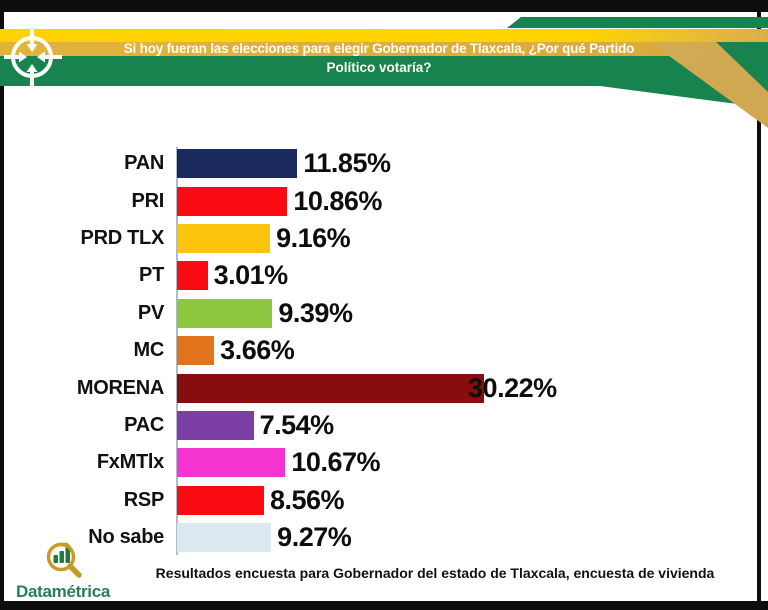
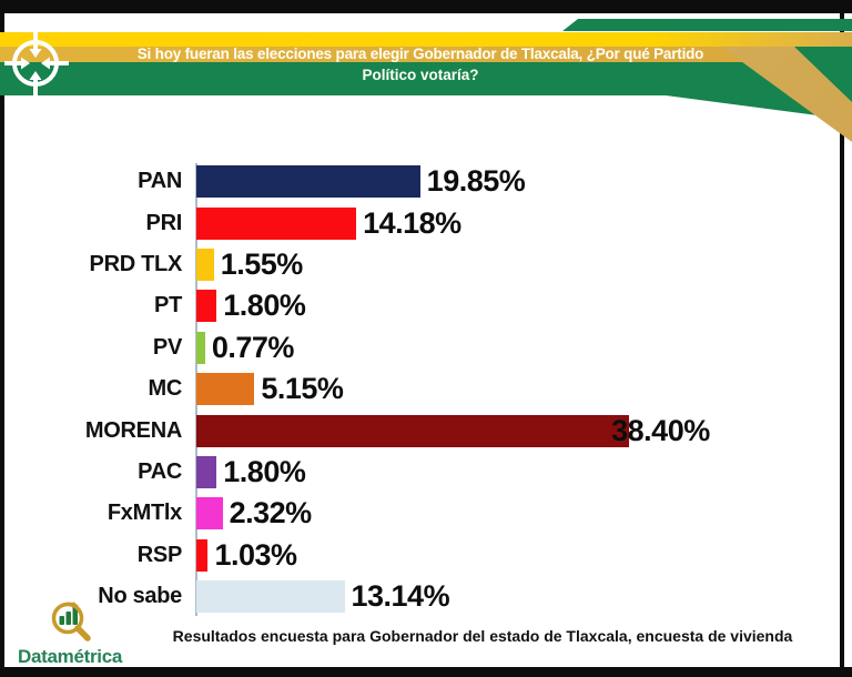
PAN: 11.85% -> 19.85%
PRI: 10.86% -> 14.18%
PRD TLX: 9.16% -> 1.55%
PT: 3.01% -> 1.80%
PV: 9.39% -> 0.77%
MC: 3.66% -> 5.15%
MORENA: 30.22% -> 38.40%
PAC: 7.54% -> 1.80%
FxMTlx: 10.67% -> 2.32%
RSP: 8.56% -> 1.03%
No sabe: 9.27% -> 13.14%
